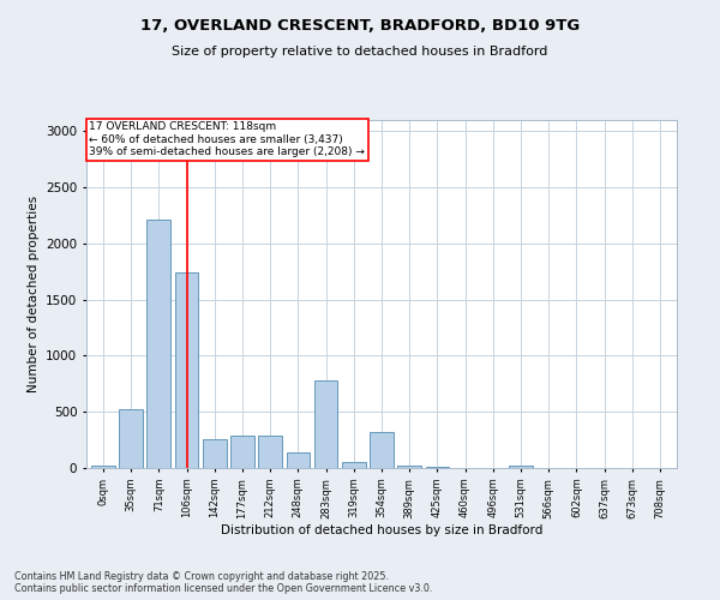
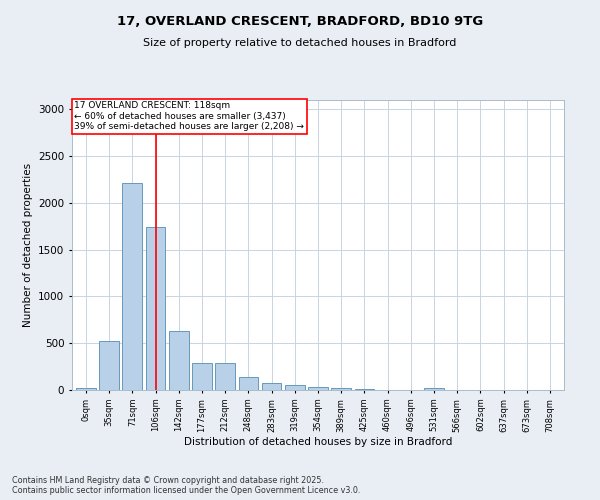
142sqm: 260 -> 640
283sqm: 780 -> 80
354sqm: 320 -> 30
